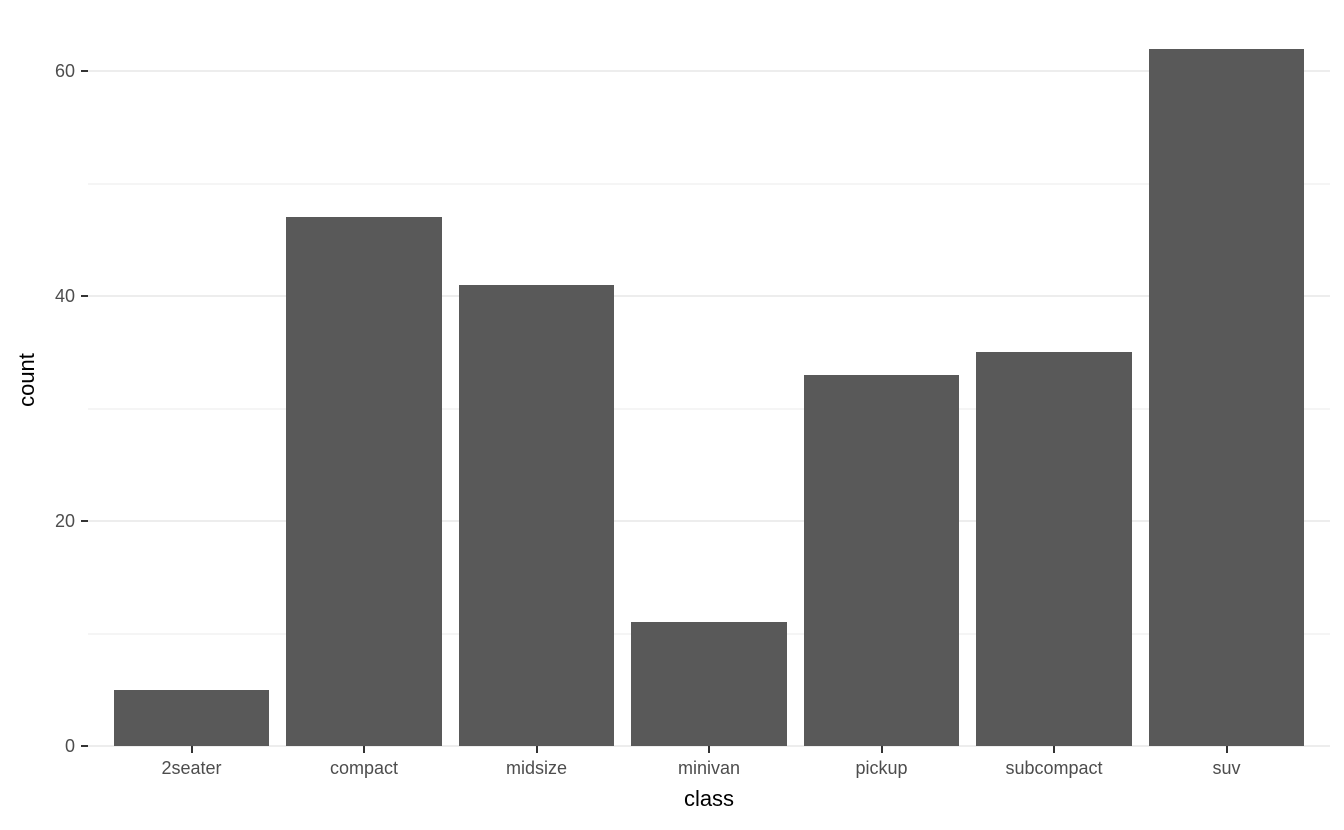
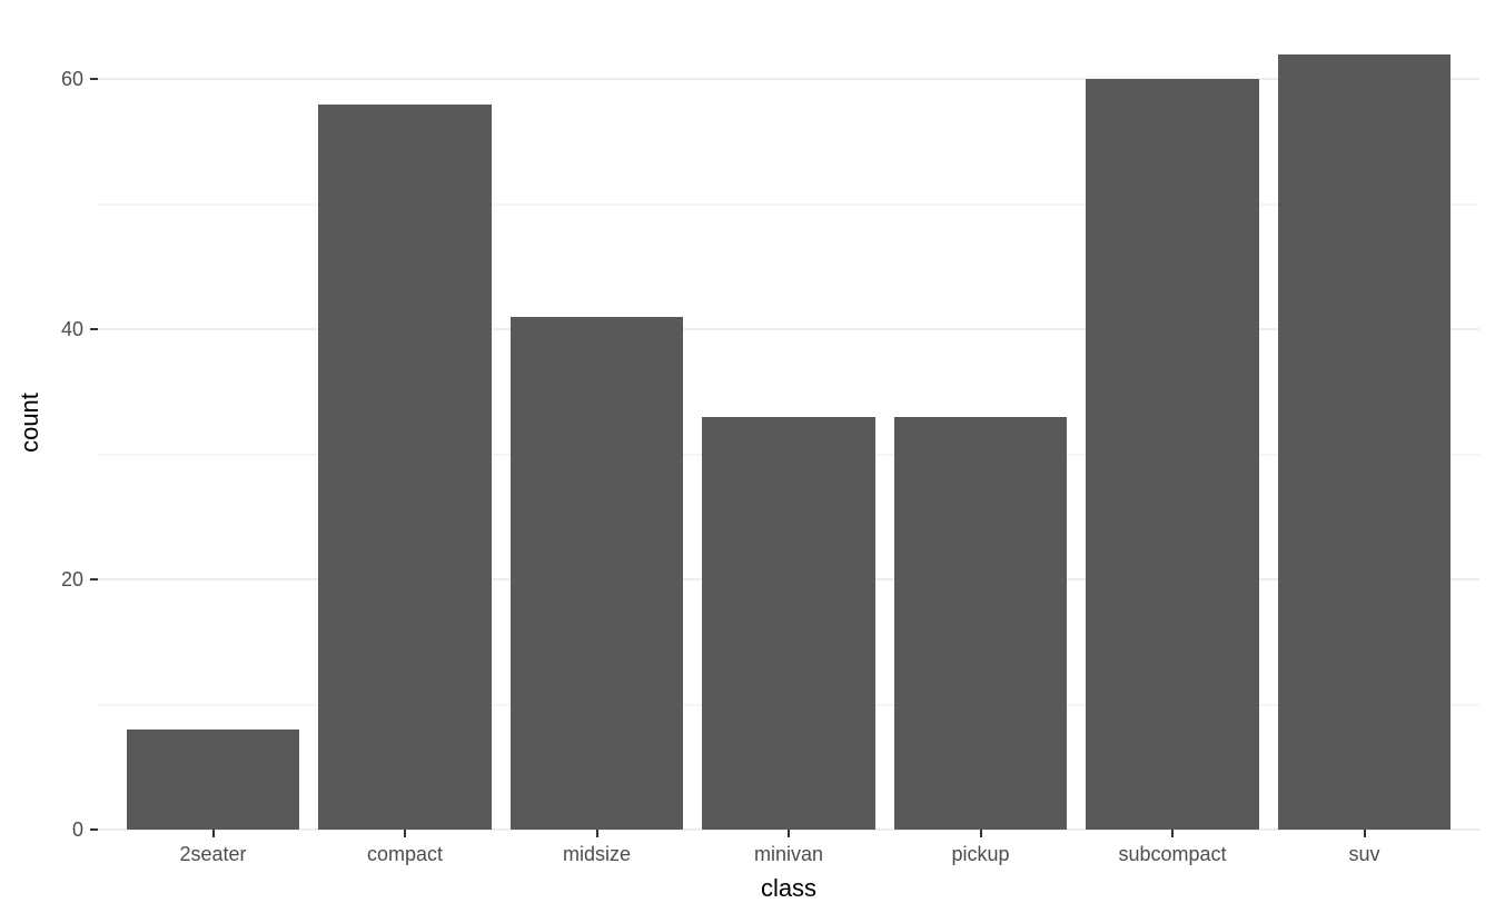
2seater: 5 -> 8
compact: 47 -> 58
minivan: 11 -> 33
subcompact: 35 -> 60
